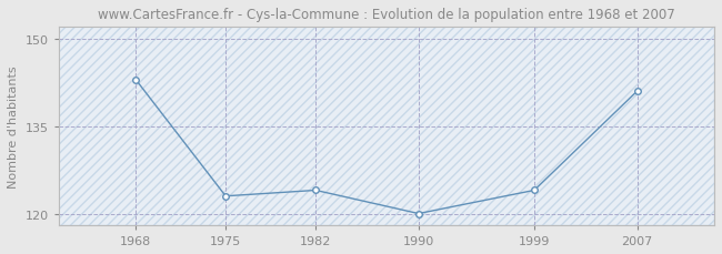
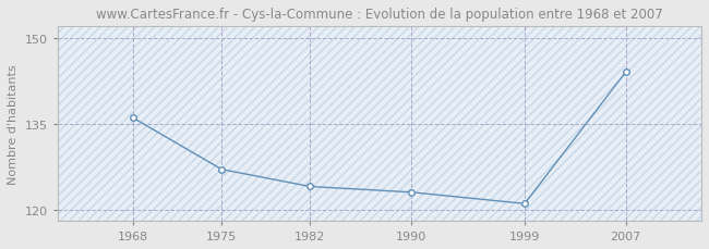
1968: 143 -> 136
1975: 123 -> 127
1990: 120 -> 123
1999: 124 -> 121
2007: 141 -> 144
